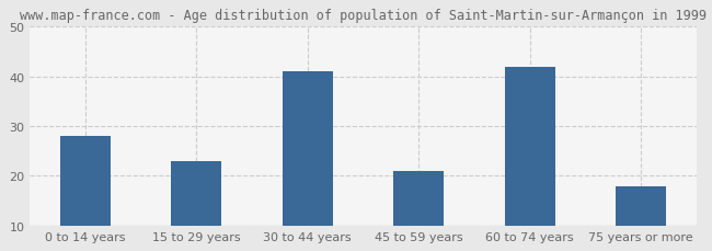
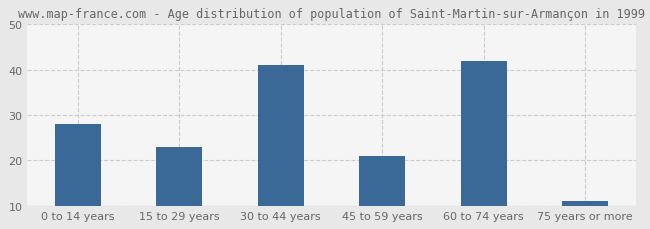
75 years or more: 18 -> 11
